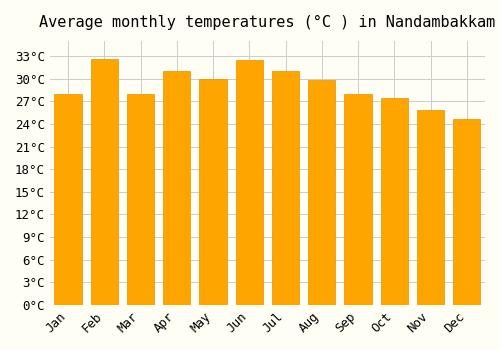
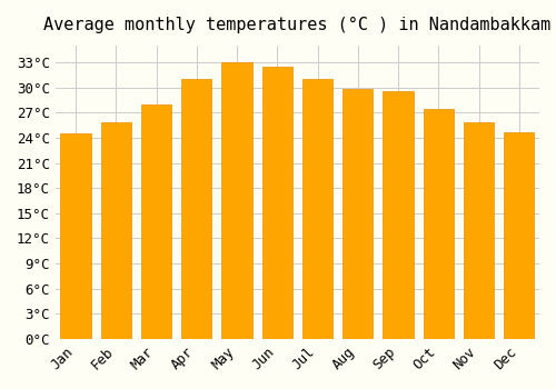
Jan: 28.0°C -> 24.5°C
Feb: 32.6°C -> 25.8°C
May: 30.0°C -> 33.0°C
Sep: 28.0°C -> 29.5°C
